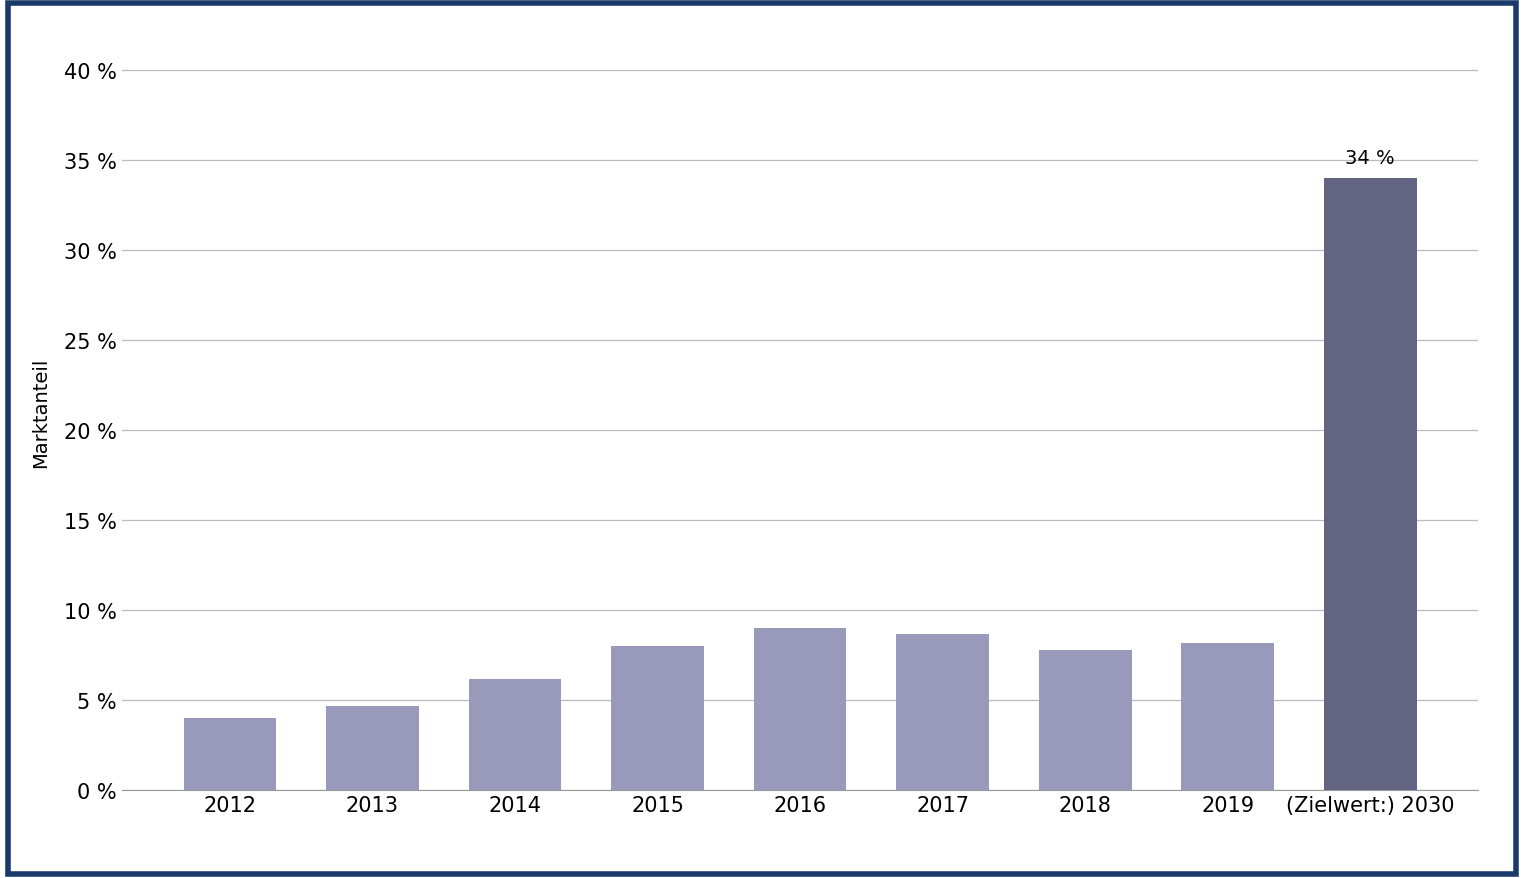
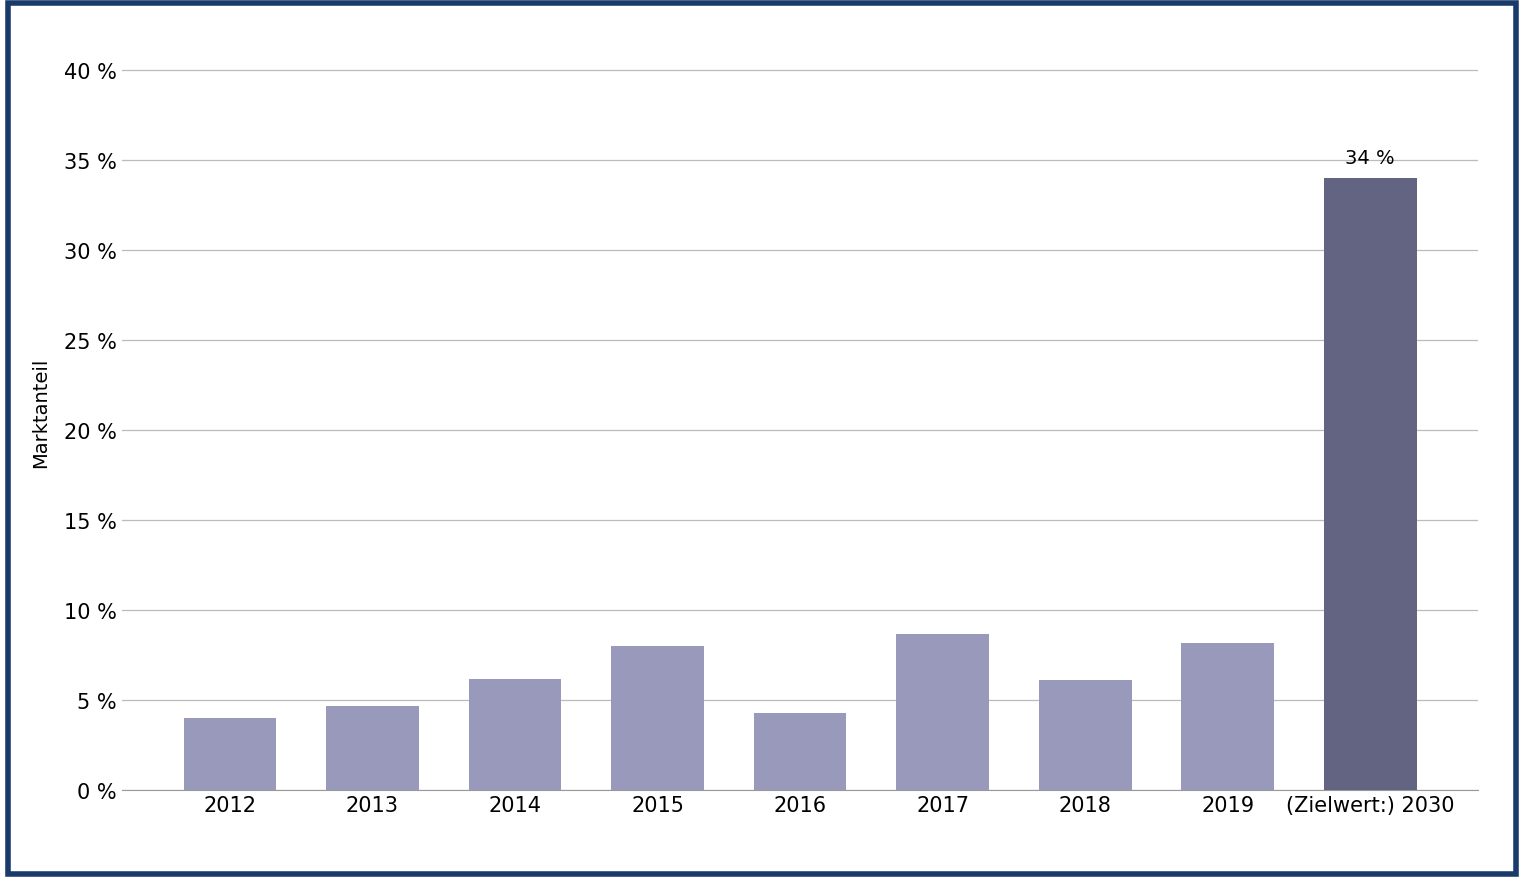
2016: 9.0 % -> 4.3 %
2018: 7.8 % -> 6.1 %
